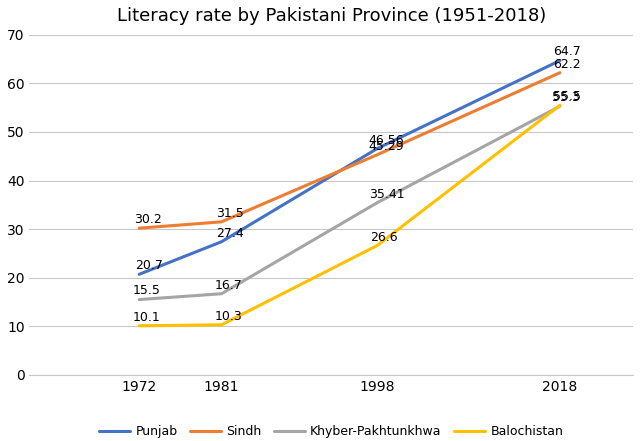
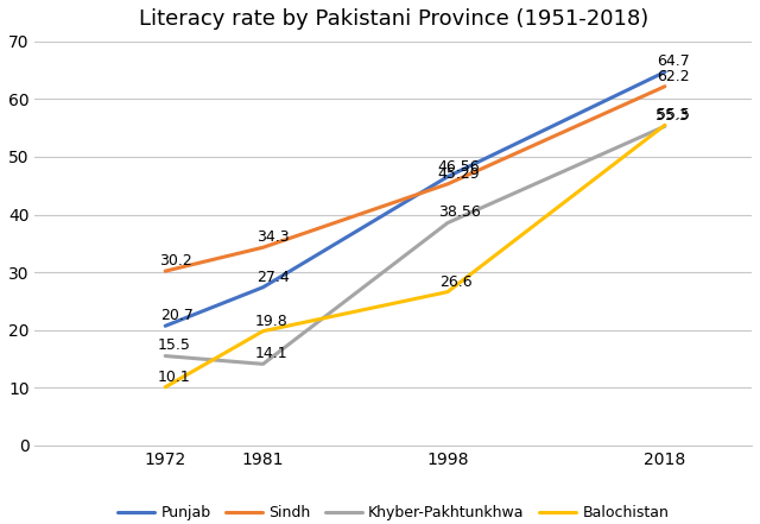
Sindh/1981: 31.5 -> 34.3
Khyber-Pakhtunkhwa/1981: 16.7 -> 14.1
Balochistan/1981: 10.3 -> 19.8
Khyber-Pakhtunkhwa/1998: 35.41 -> 38.56
